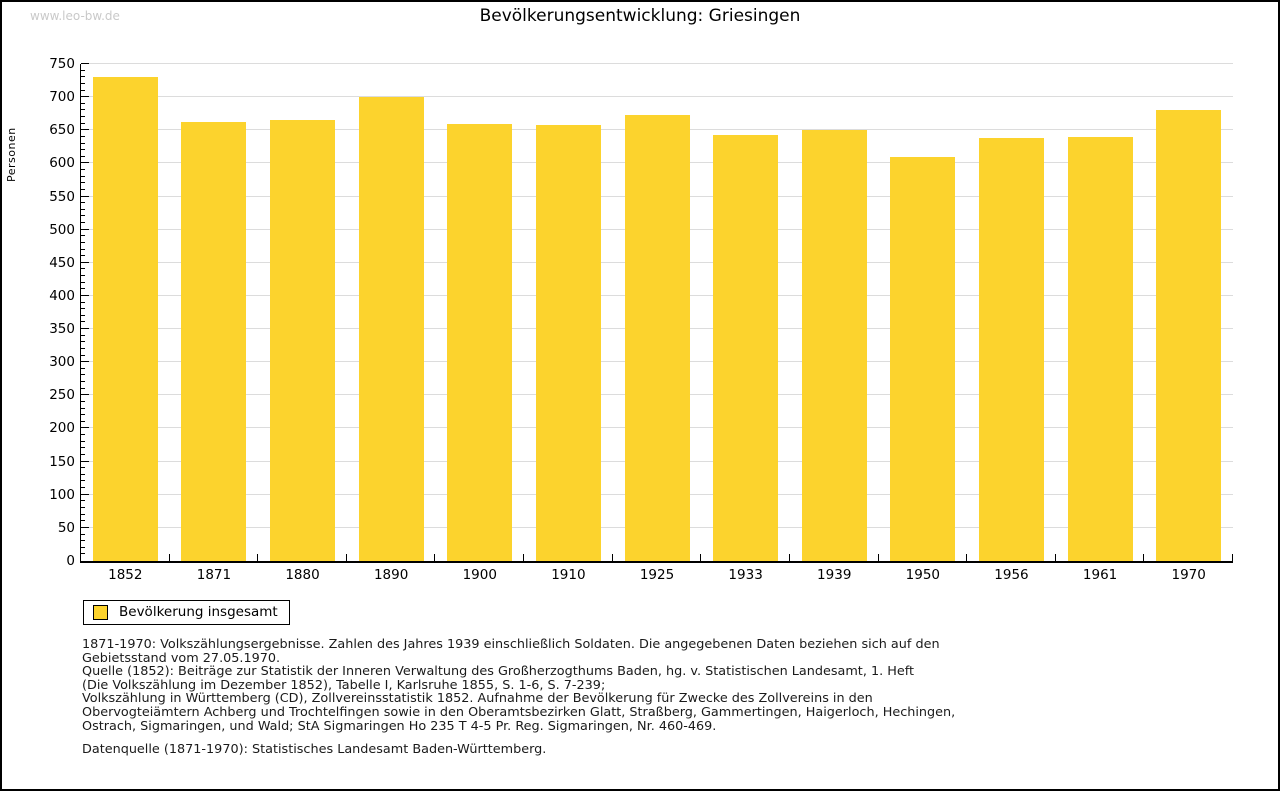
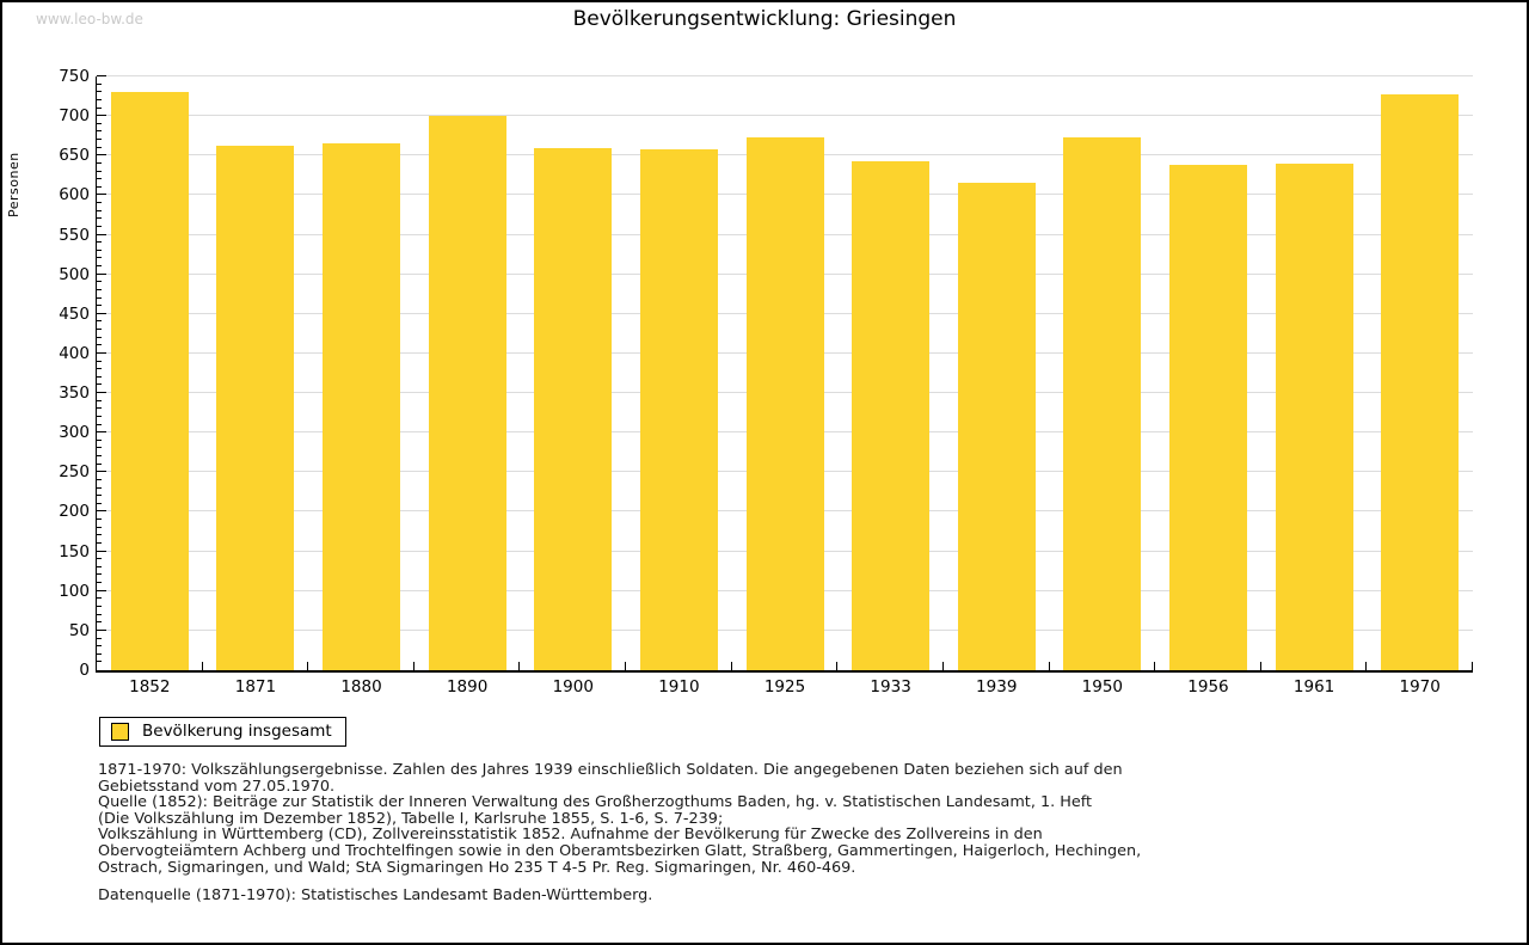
1939: 650 -> 620
1950: 610 -> 670
1970: 680 -> 730
